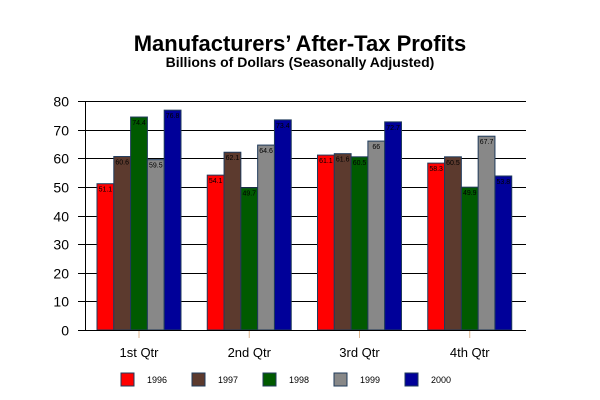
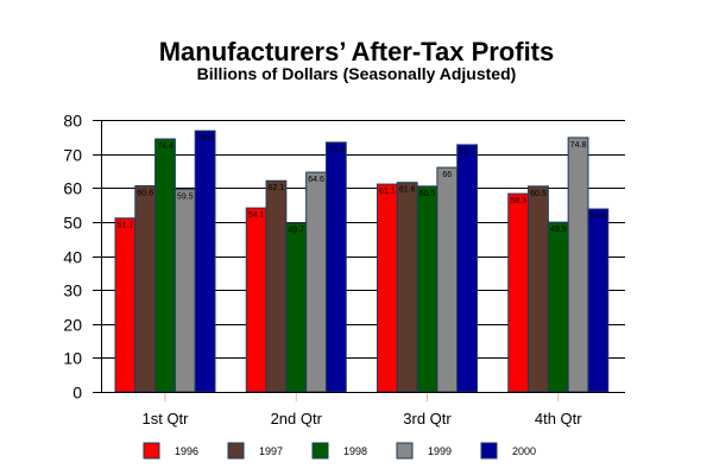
1999/4th Qtr: 67.7 -> 74.8
